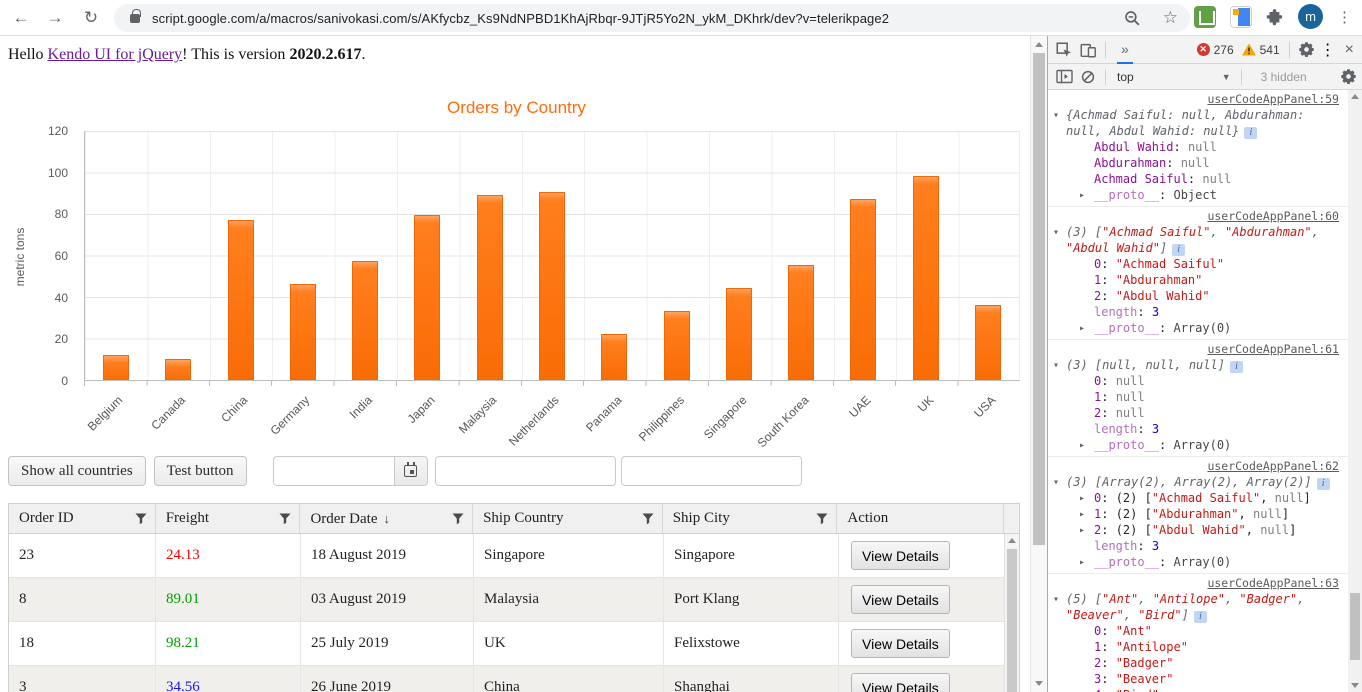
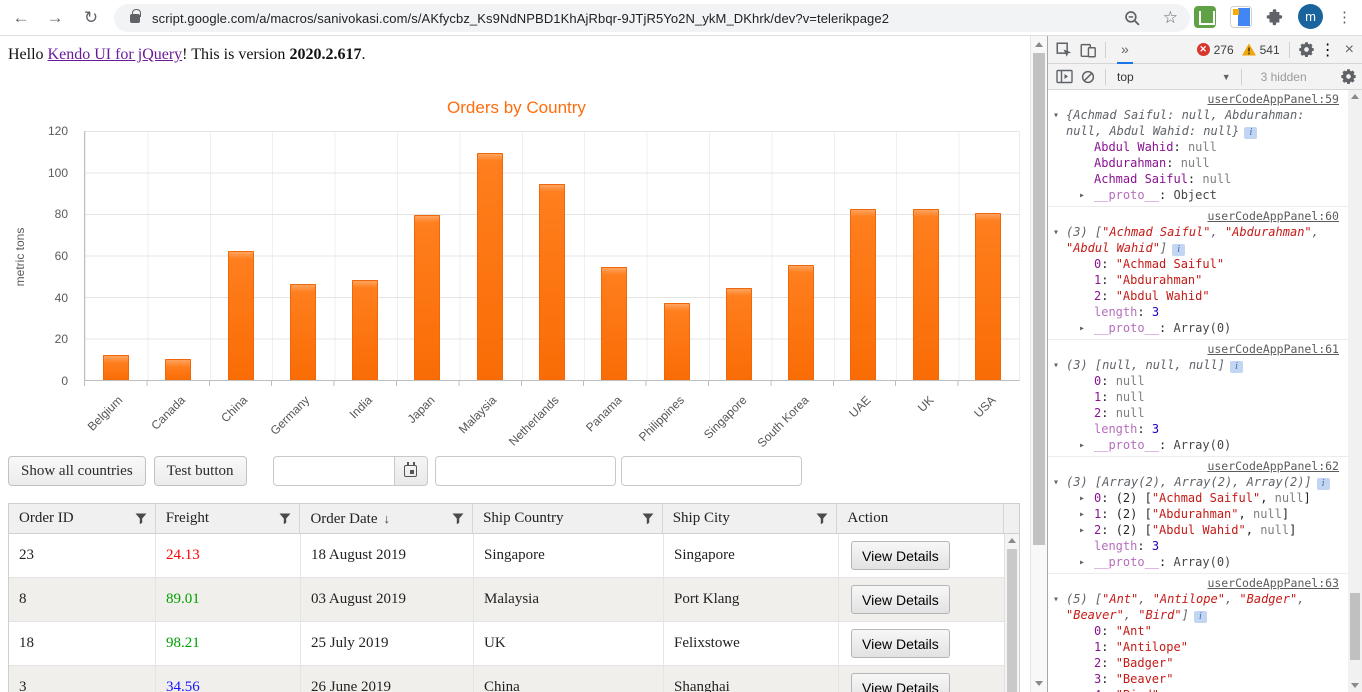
China: 77 -> 62
India: 57 -> 48
Malaysia: 89 -> 109
Netherlands: 90 -> 94
Panama: 22 -> 54
Philippines: 33 -> 37
UAE: 87 -> 82
UK: 98 -> 82
USA: 36 -> 80
